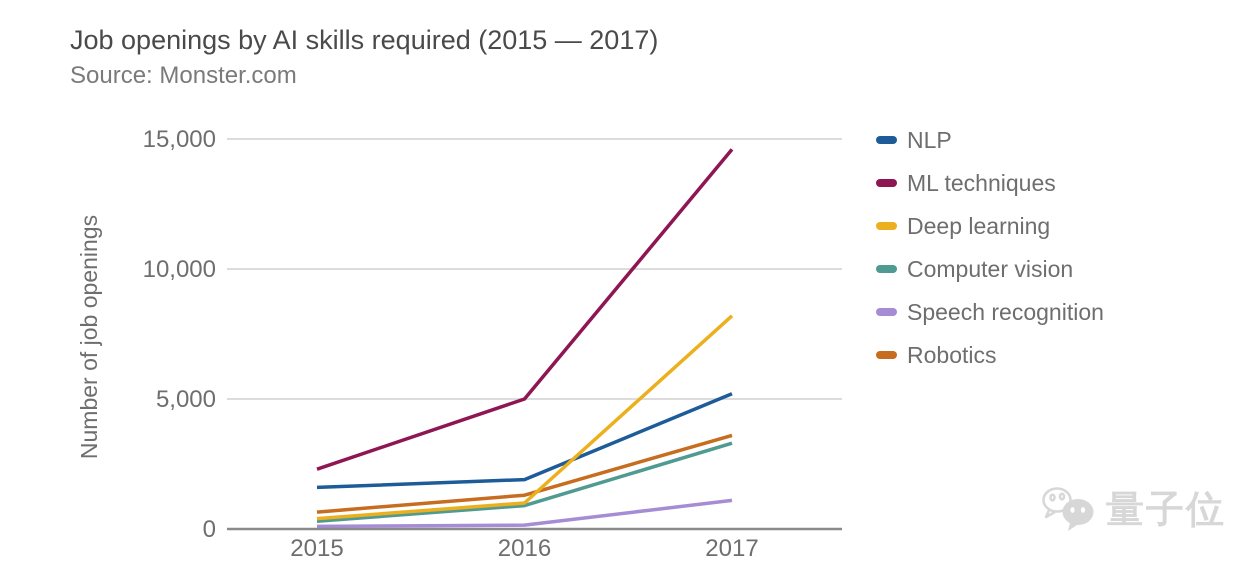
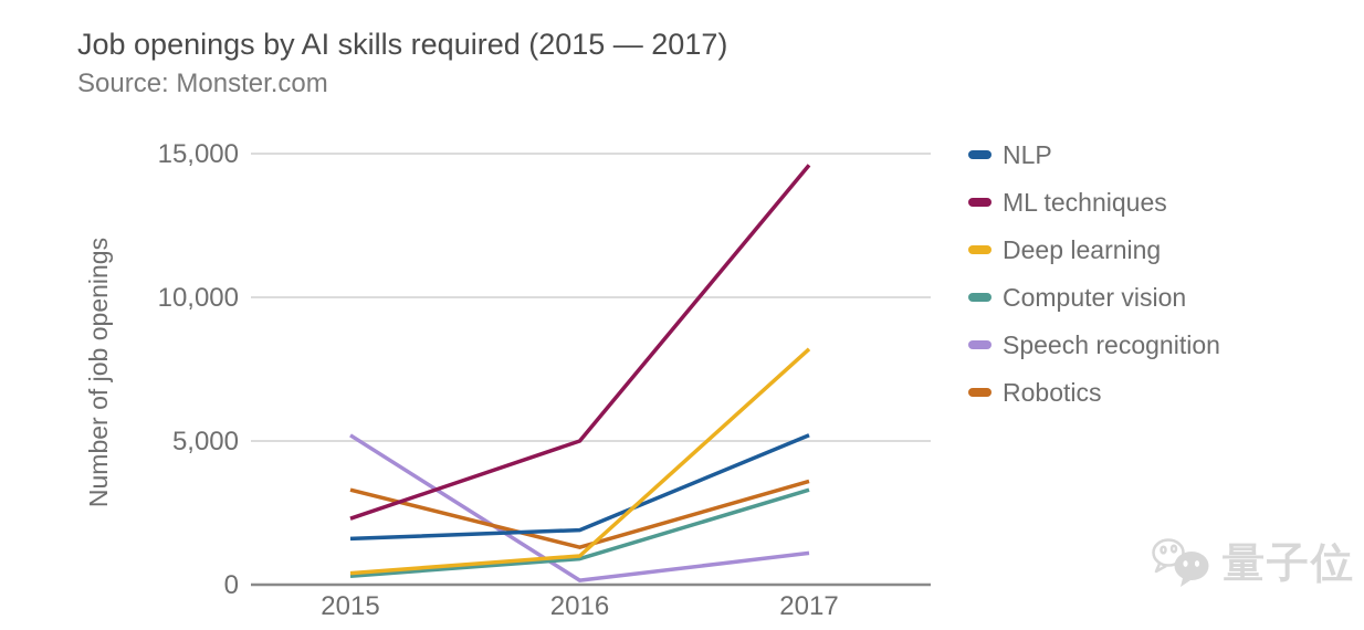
Speech recognition/2015: 100 -> 5200
Robotics/2015: 600 -> 3300
